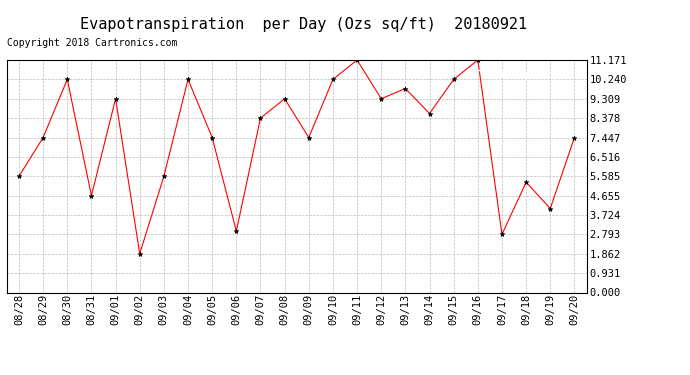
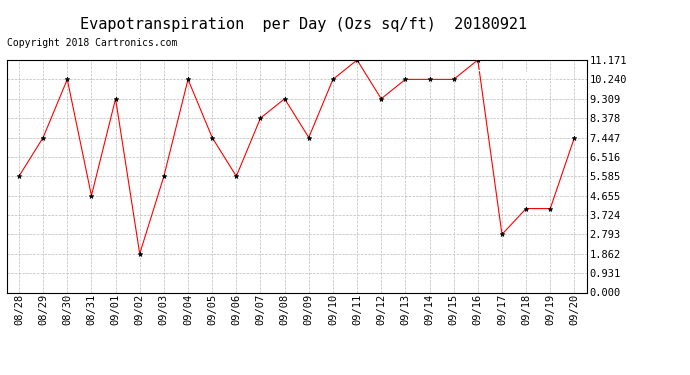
09/06: 2.95 -> 5.58
09/13: 9.80 -> 10.24
09/14: 8.60 -> 10.24
09/18: 5.30 -> 4.03
